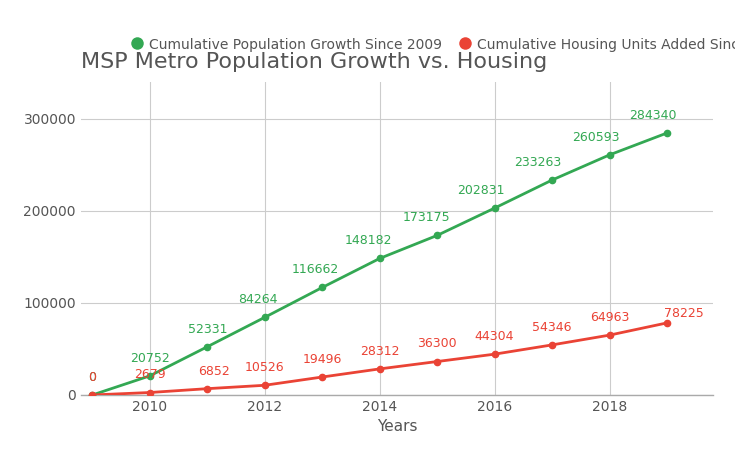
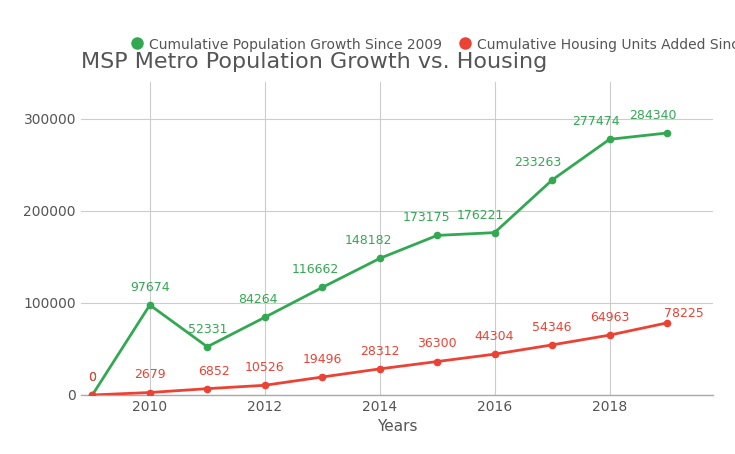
Cumulative Population Growth Since 2009/2010: 20752 -> 97674
Cumulative Population Growth Since 2009/2016: 202831 -> 176221
Cumulative Population Growth Since 2009/2018: 260593 -> 277474
